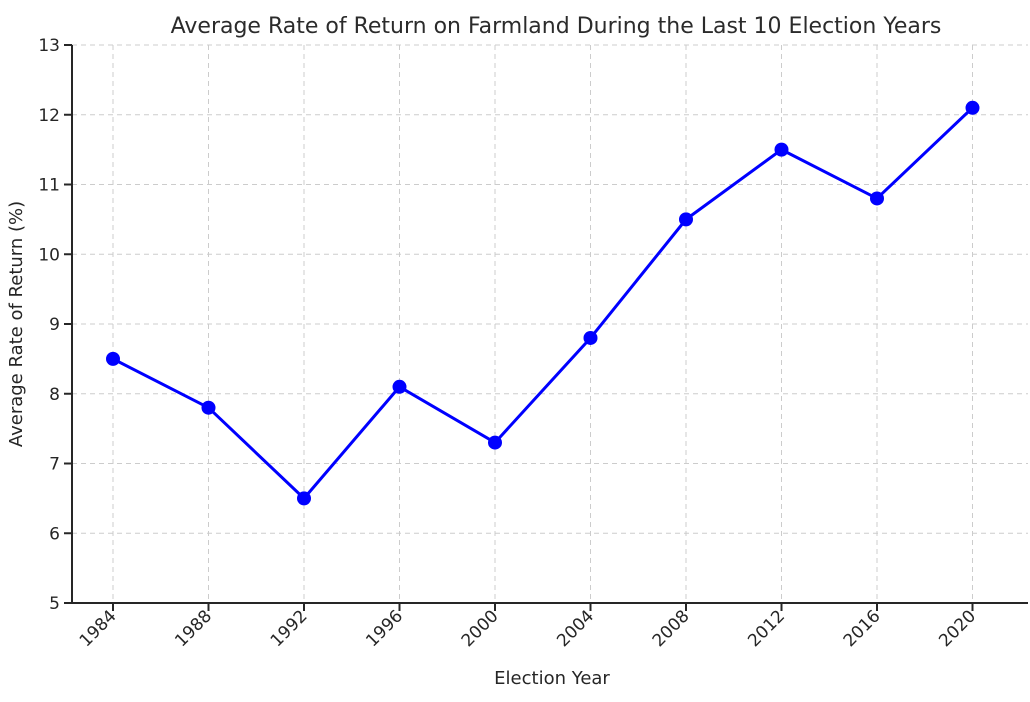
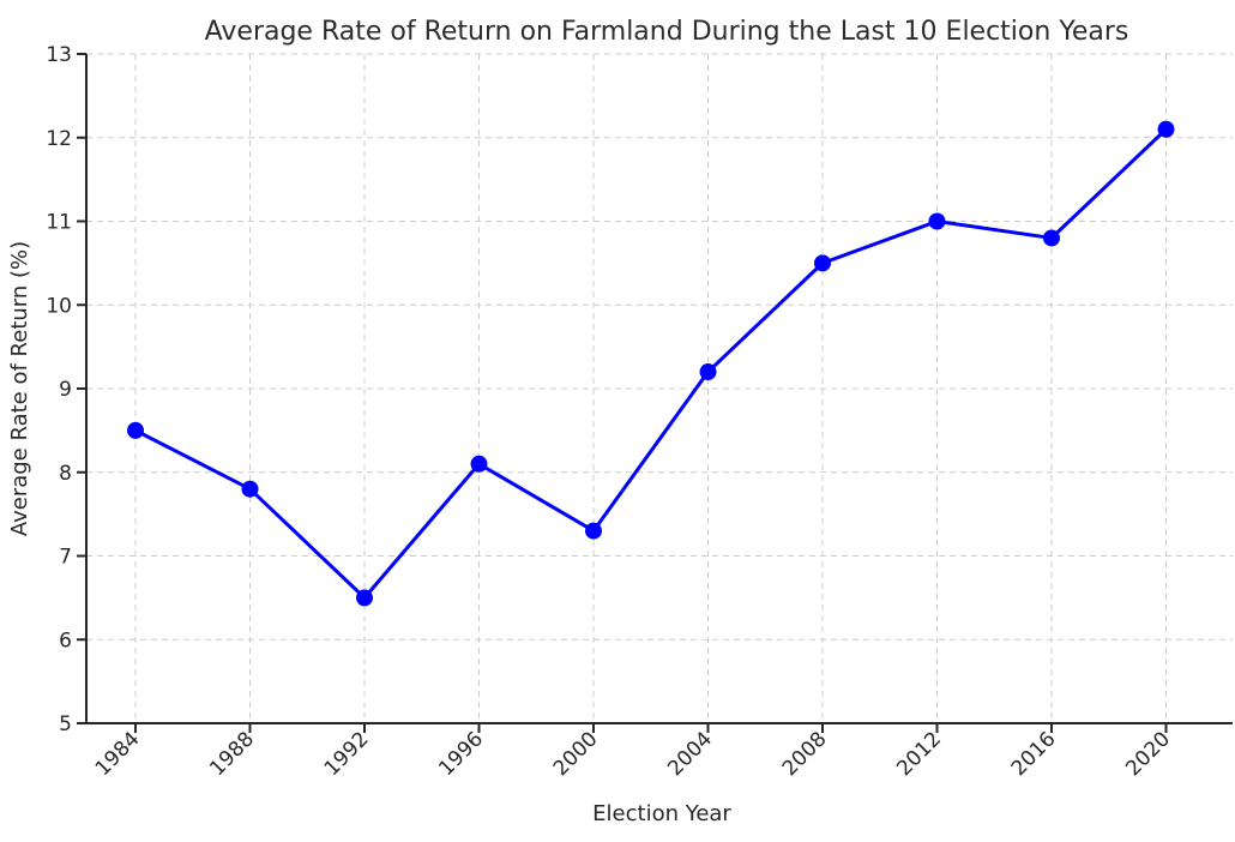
2004: 8.8 -> 9.2
2012: 11.5 -> 11.0
